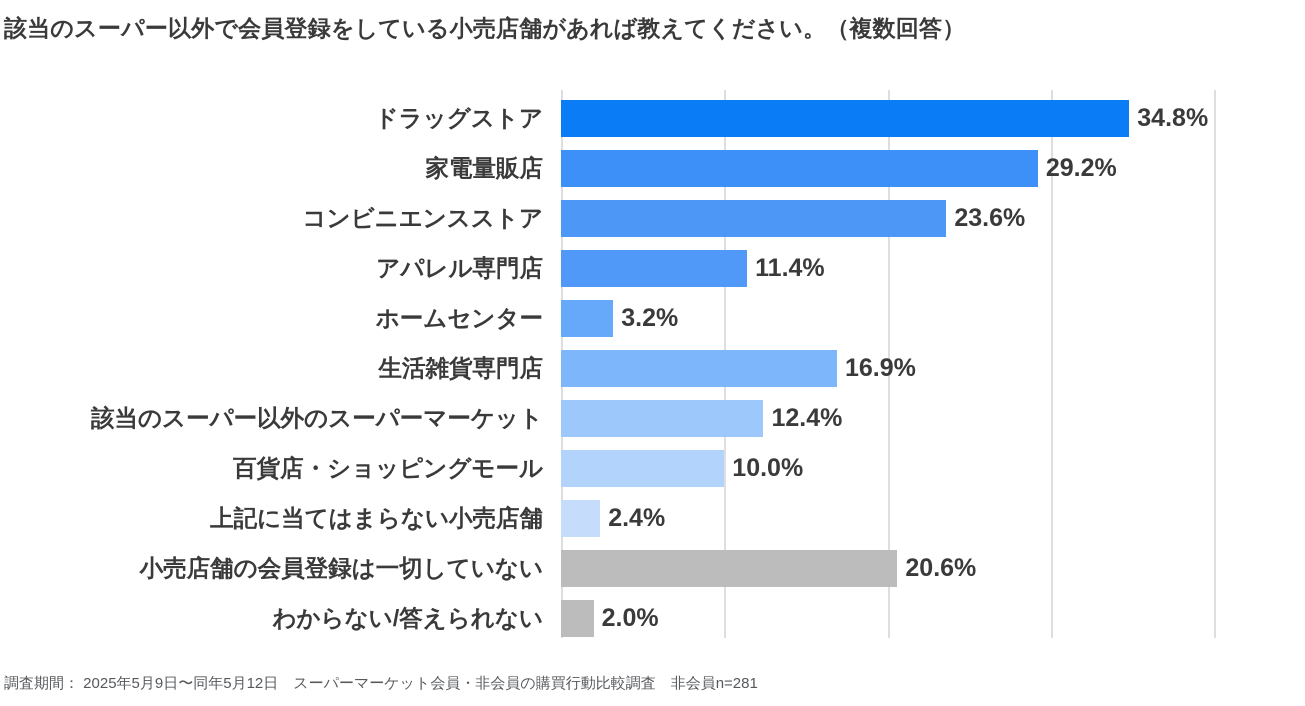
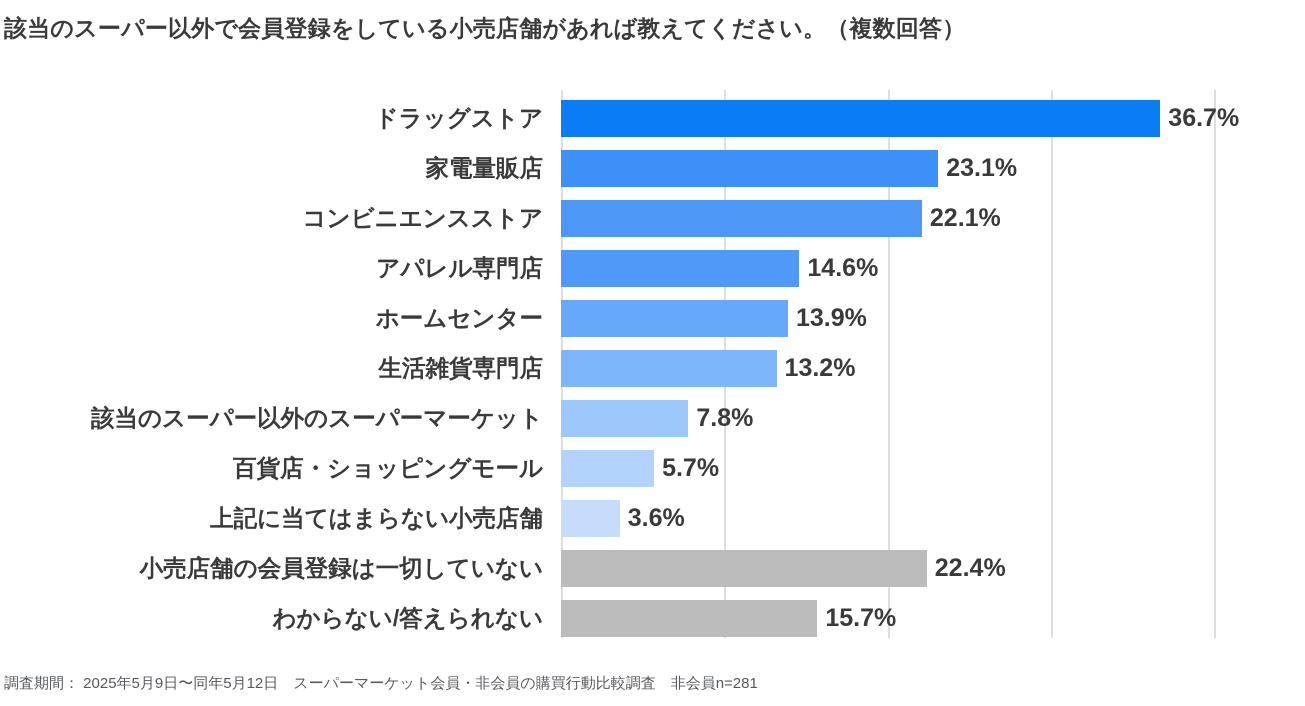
ドラッグストア: 34.8% -> 36.7%
家電量販店: 29.2% -> 23.1%
コンビニエンスストア: 23.6% -> 22.1%
アパレル専門店: 11.4% -> 14.6%
ホームセンター: 3.2% -> 13.9%
生活雑貨専門店: 16.9% -> 13.2%
該当のスーパー以外のスーパーマーケット: 12.4% -> 7.8%
百貨店・ショッピングモール: 10.0% -> 5.7%
上記に当てはまらない小売店舗: 2.4% -> 3.6%
小売店舗の会員登録は一切していない: 20.6% -> 22.4%
わからない/答えられない: 2.0% -> 15.7%
